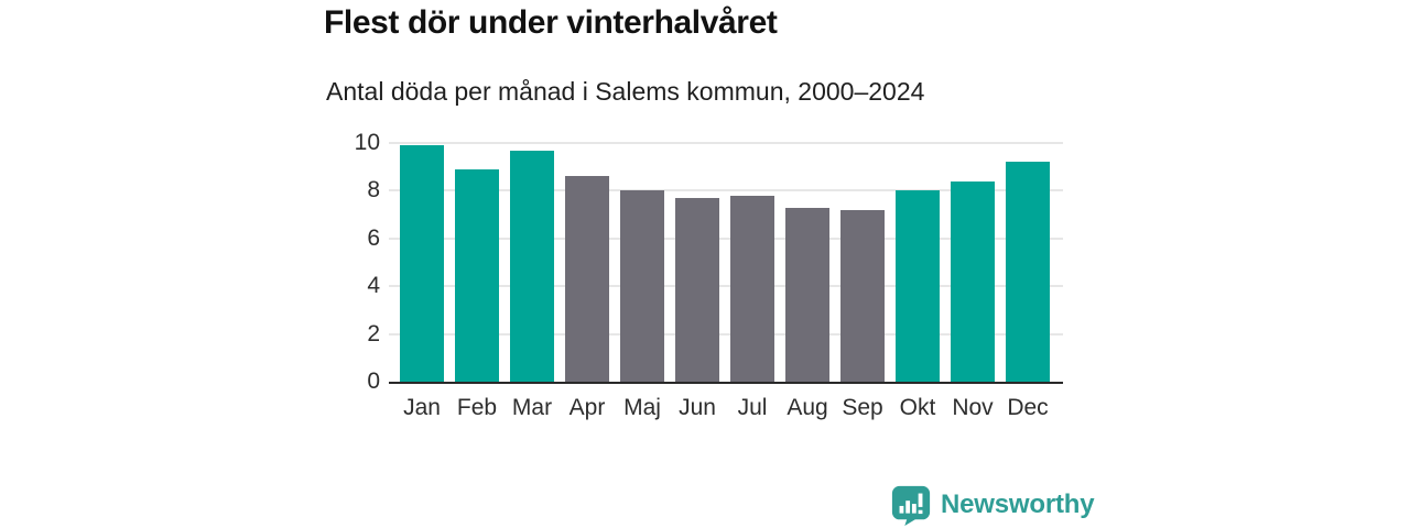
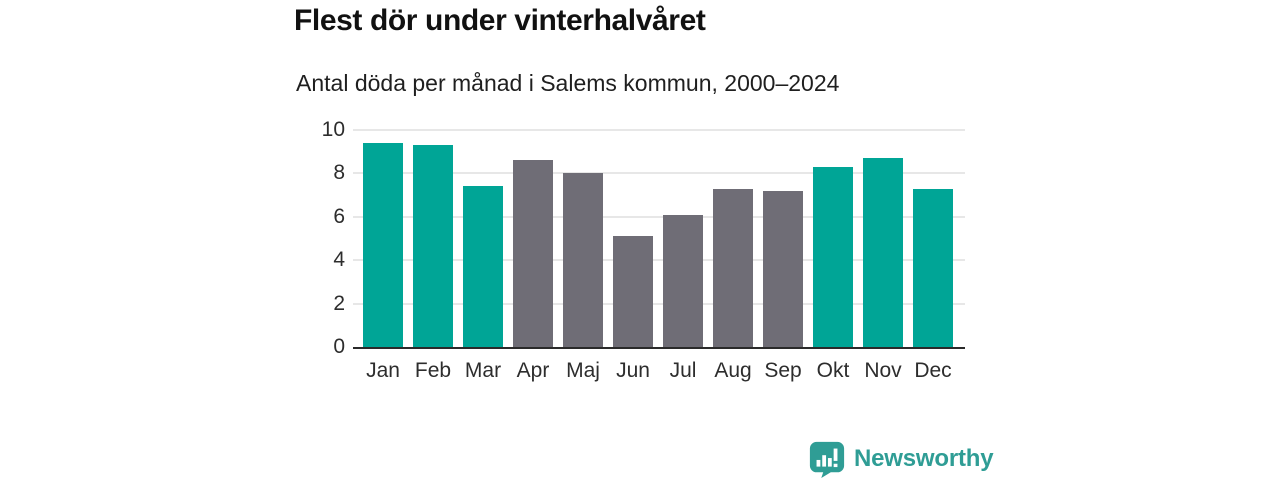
Jan: 9.9 -> 9.4
Feb: 8.9 -> 9.3
Mar: 9.7 -> 7.4
Jun: 7.7 -> 5.1
Jul: 7.8 -> 6.1
Okt: 8.0 -> 8.3
Nov: 8.4 -> 8.7
Dec: 9.2 -> 7.3
